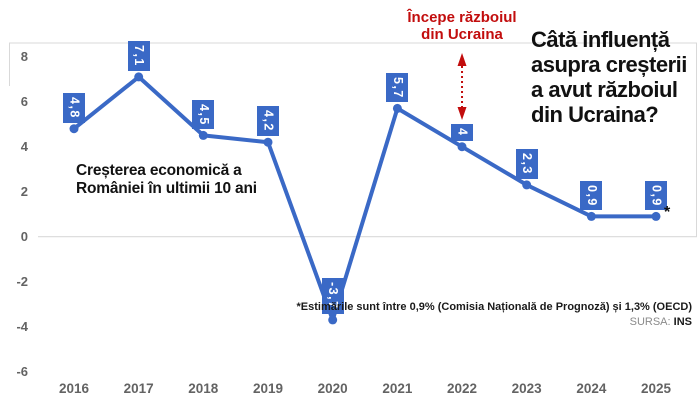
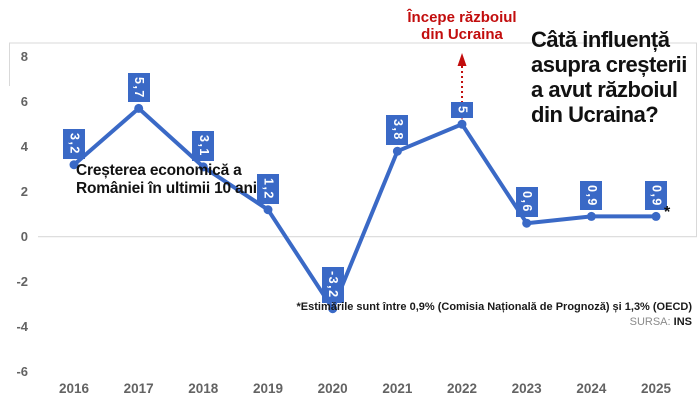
2016: 4,8 -> 3,2
2017: 7,1 -> 5,7
2018: 4,5 -> 3,1
2019: 4,2 -> 1,2
2020: -3,7 -> -3,2
2021: 5,7 -> 3,8
2022: 4 -> 5
2023: 2,3 -> 0,6
